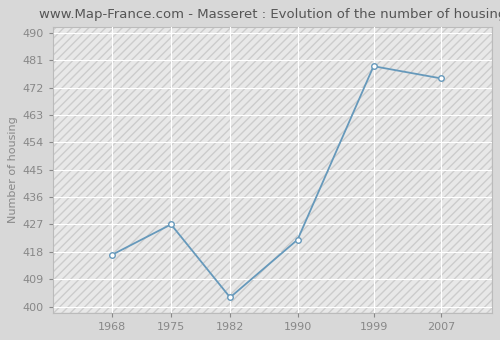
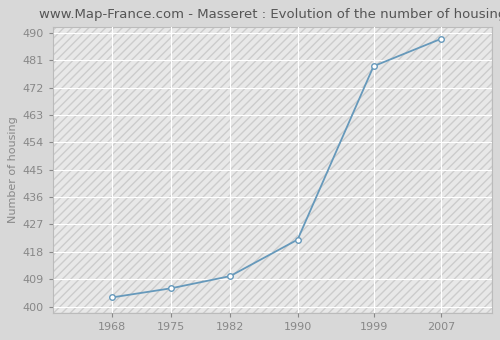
1968: 417 -> 403
1975: 427 -> 406
1982: 403 -> 410
2007: 475 -> 488
